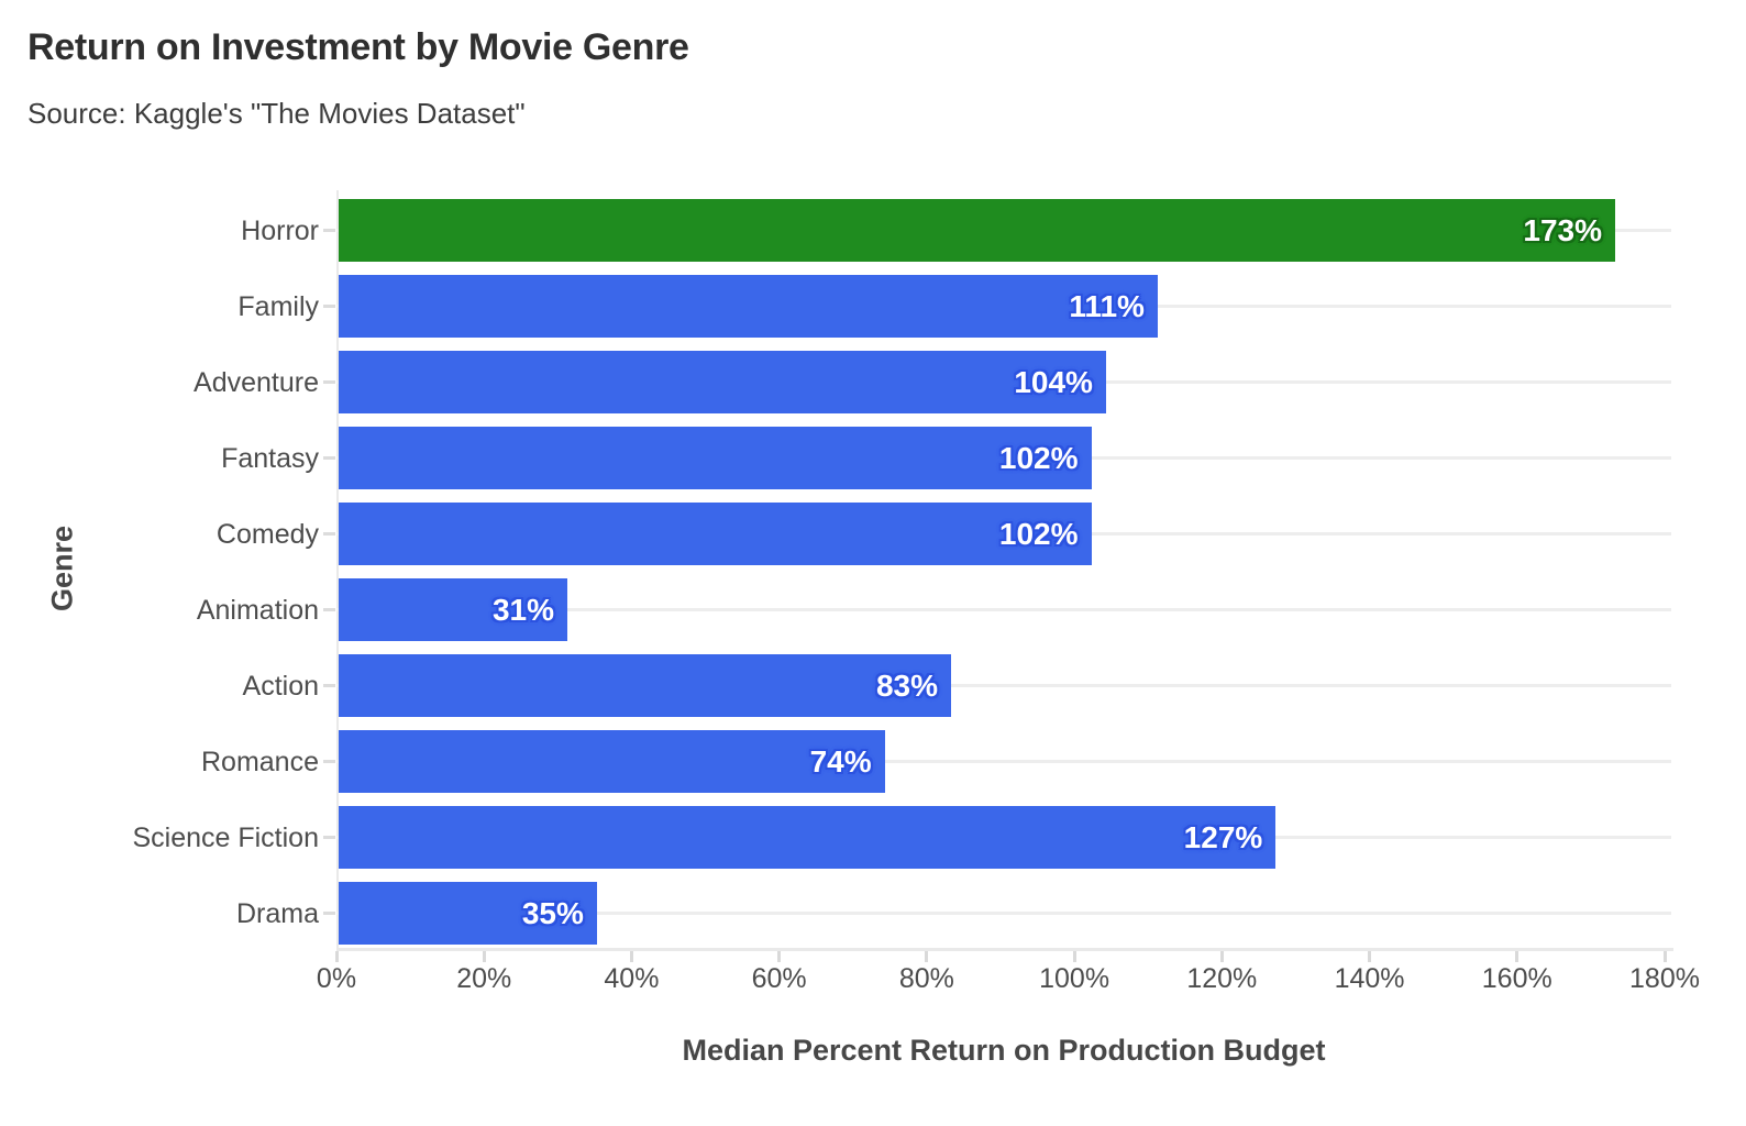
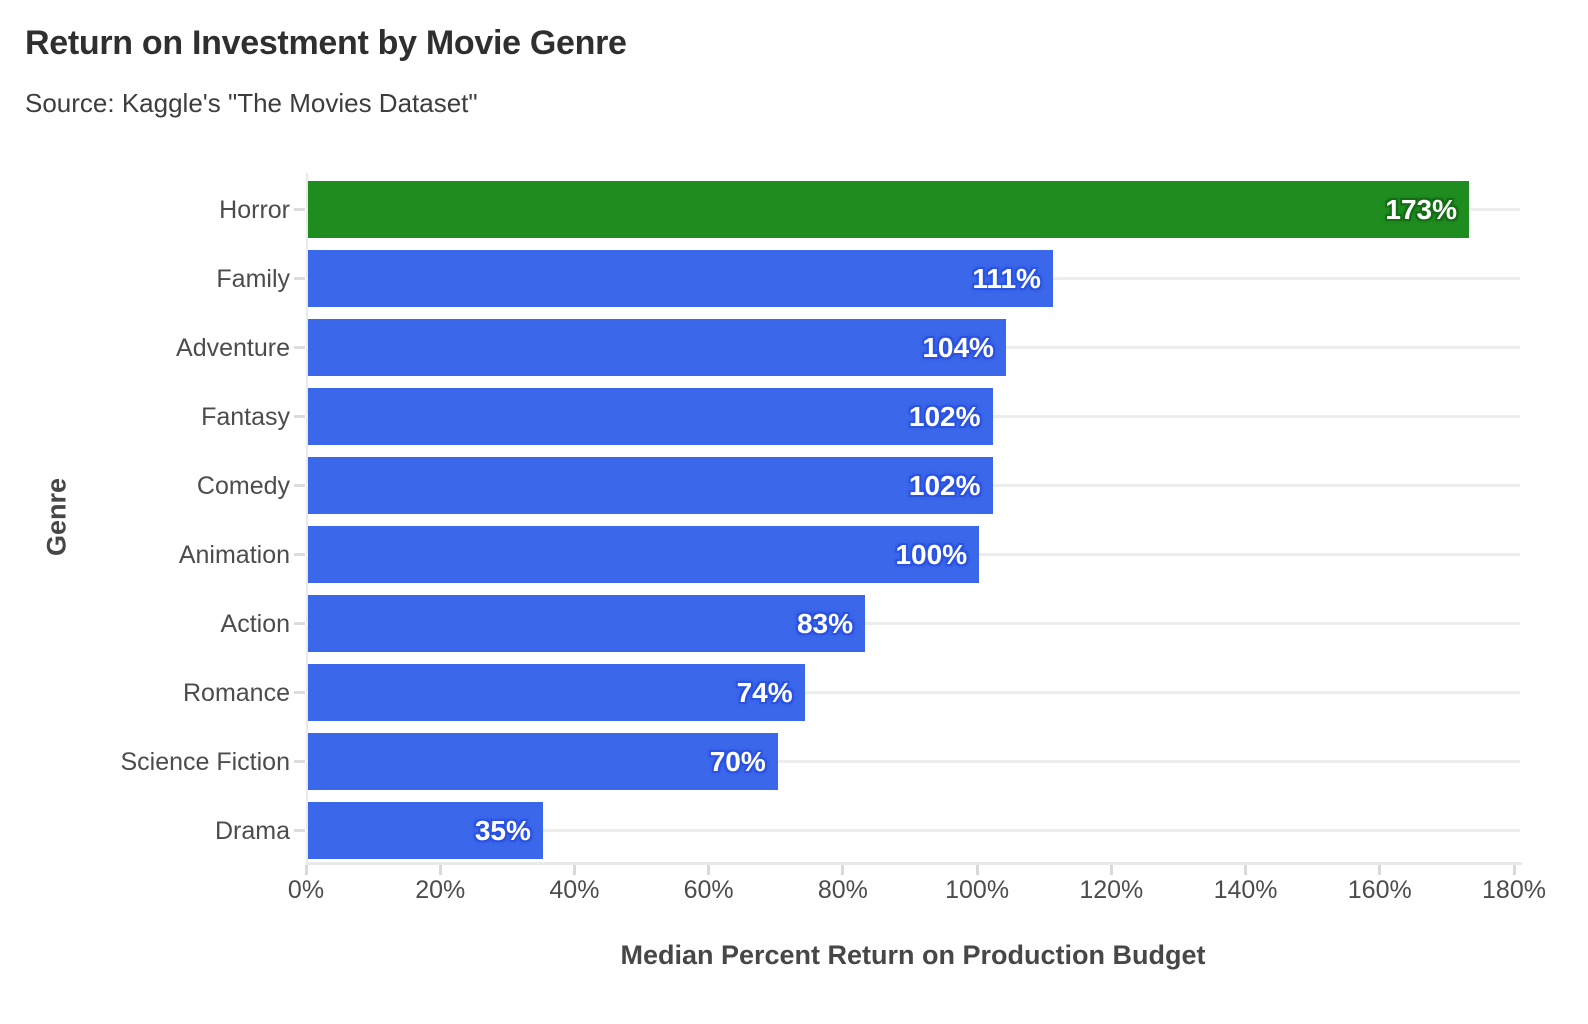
Animation: 31% -> 100%
Science Fiction: 127% -> 70%
